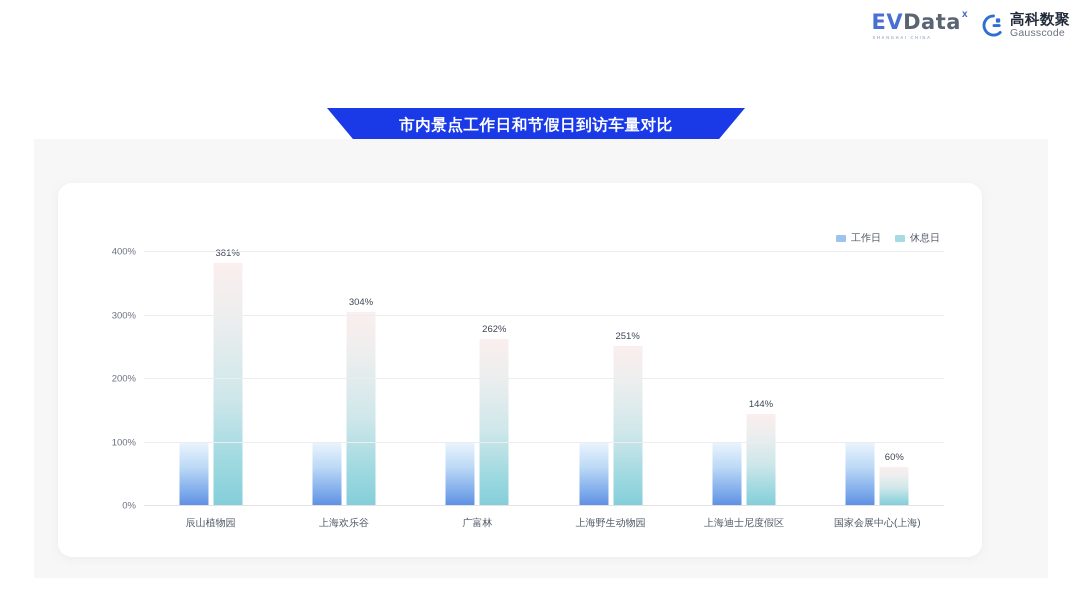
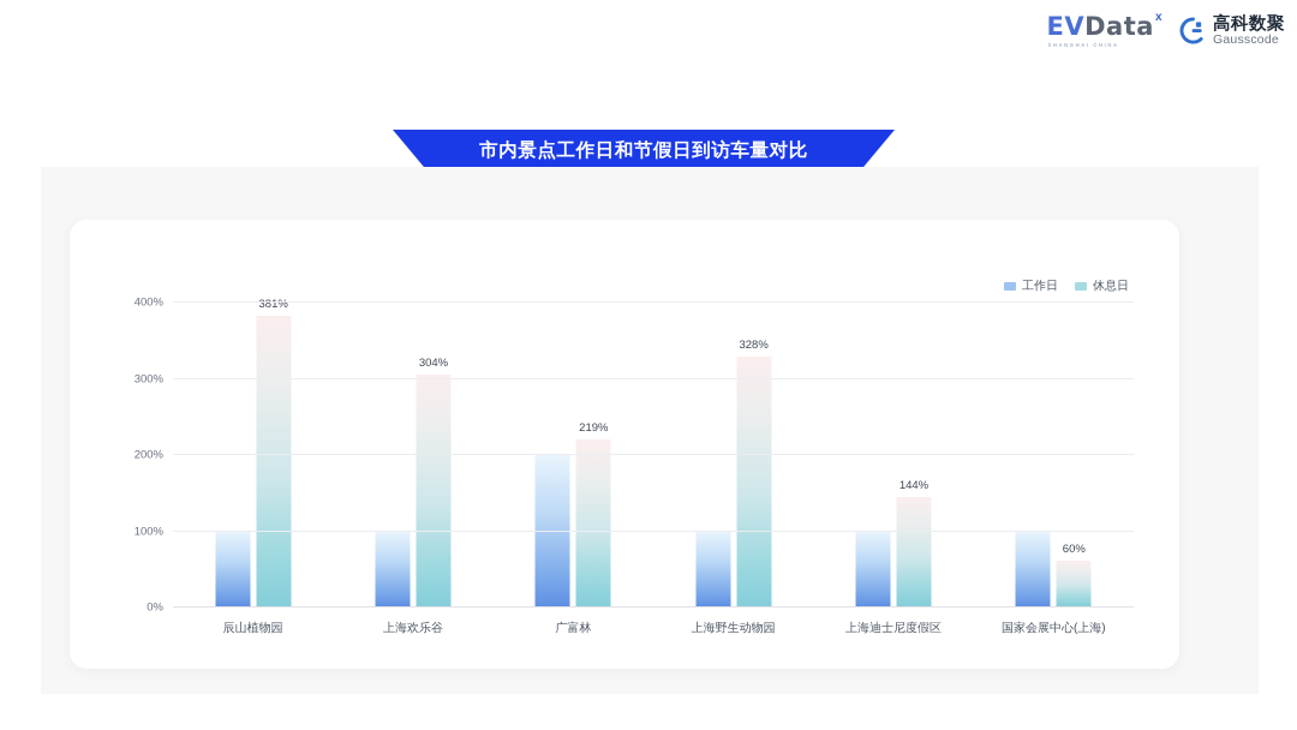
工作日/广富林: 100% -> 200%
休息日/广富林: 262% -> 219%
休息日/上海野生动物园: 251% -> 328%
